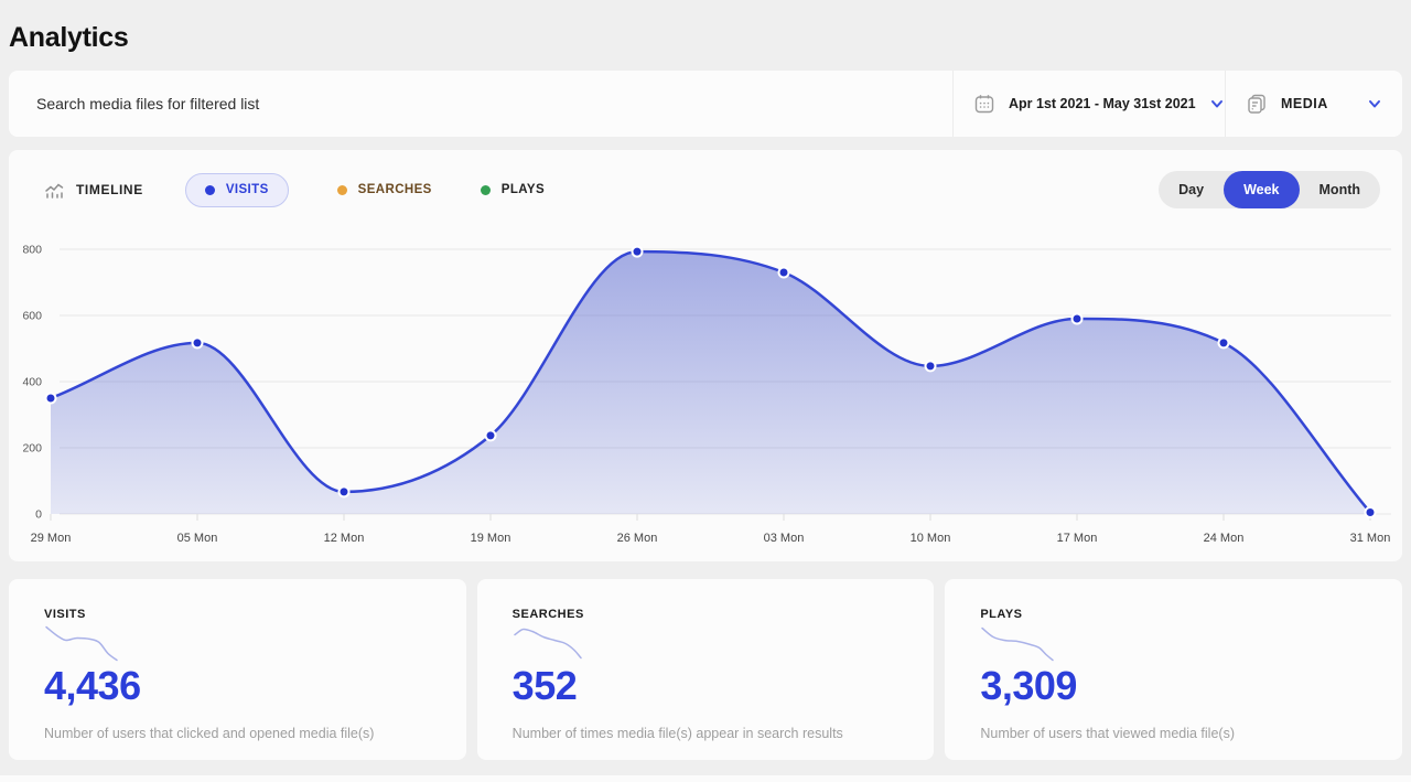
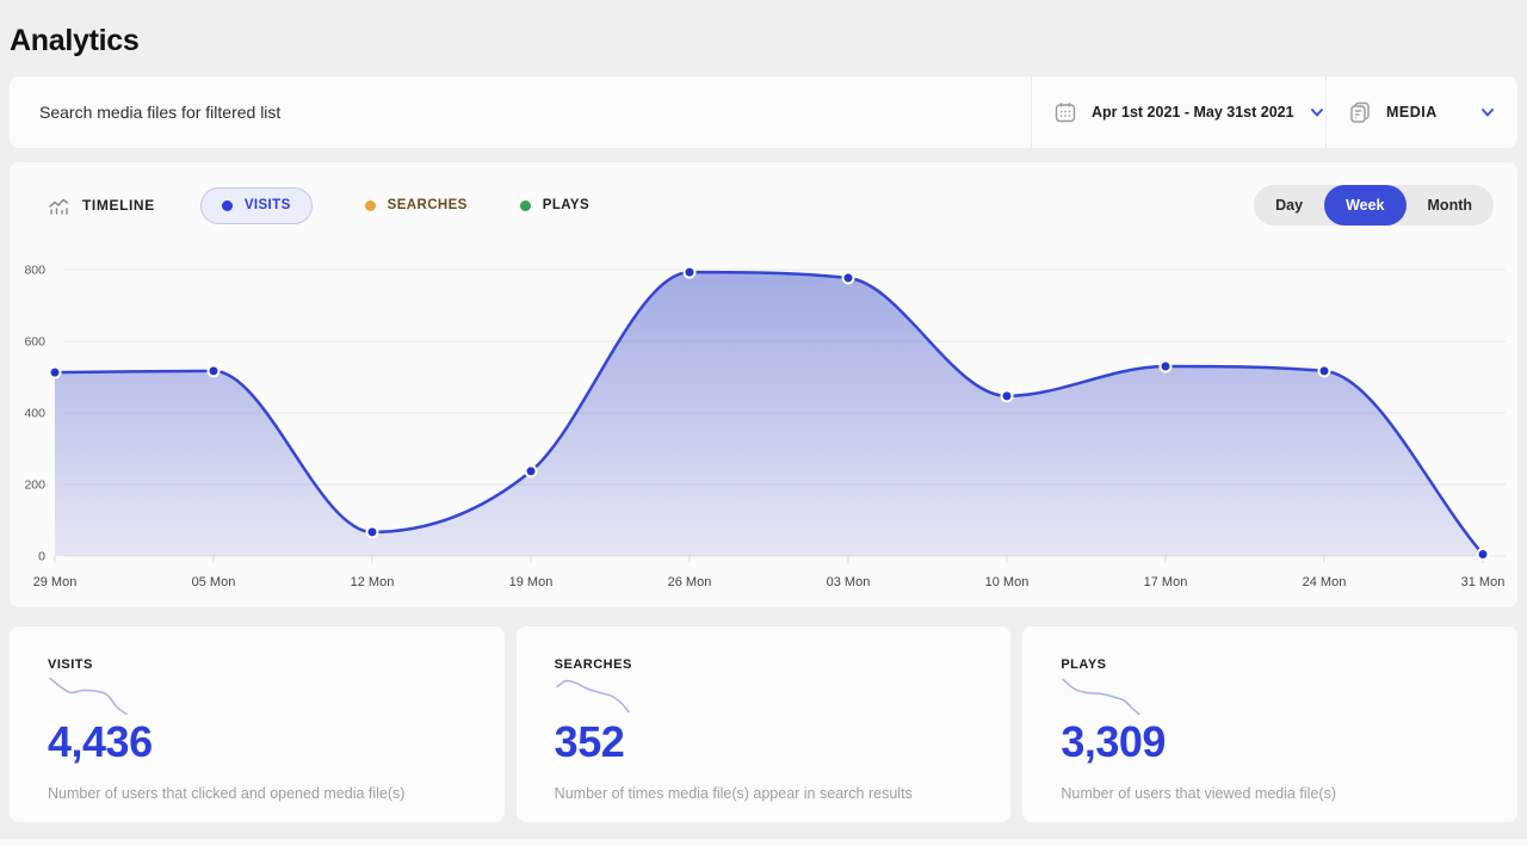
29 Mon: 350 -> 510
03 Mon: 730 -> 780
17 Mon: 590 -> 530
